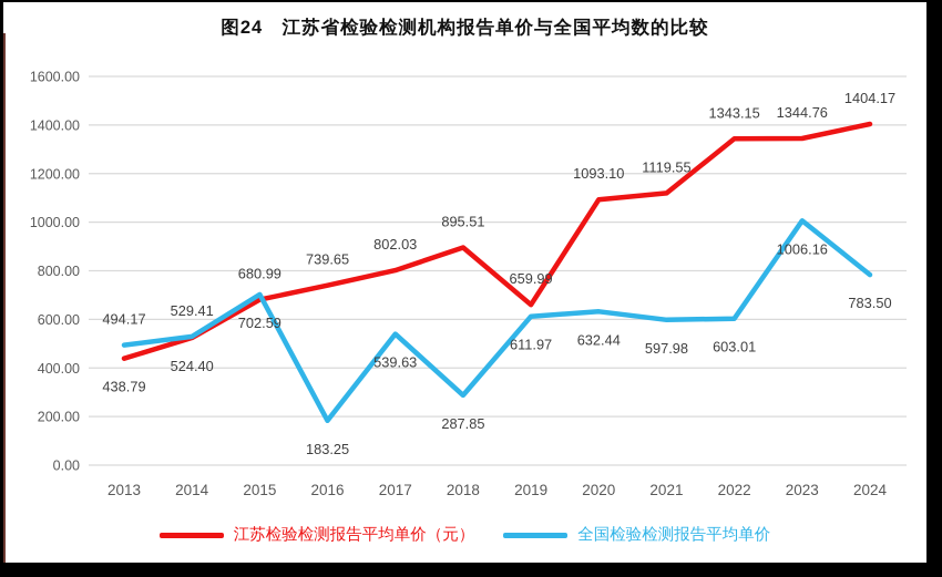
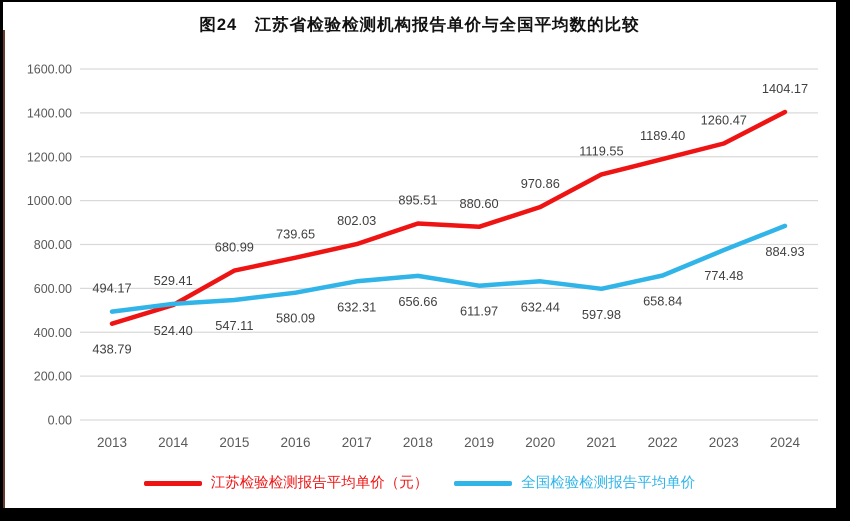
全国检验检测报告平均单价/2015: 702.59 -> 547.11
全国检验检测报告平均单价/2016: 183.25 -> 580.09
全国检验检测报告平均单价/2017: 539.63 -> 632.31
全国检验检测报告平均单价/2018: 287.85 -> 656.66
江苏检验检测报告平均单价（元）/2019: 659.99 -> 880.60
江苏检验检测报告平均单价（元）/2020: 1093.10 -> 970.86
江苏检验检测报告平均单价（元）/2022: 1343.15 -> 1189.40
全国检验检测报告平均单价/2022: 603.01 -> 658.84
江苏检验检测报告平均单价（元）/2023: 1344.76 -> 1260.47
全国检验检测报告平均单价/2023: 1006.16 -> 774.48
全国检验检测报告平均单价/2024: 783.50 -> 884.93
